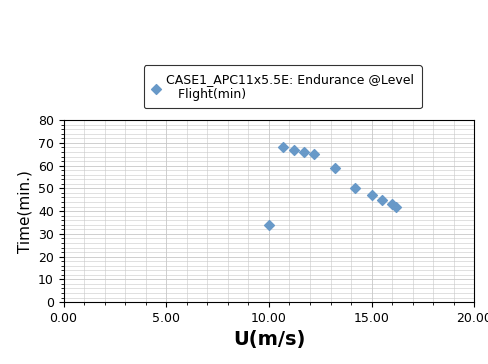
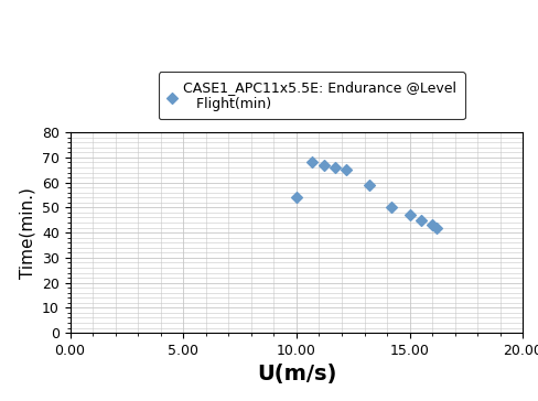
10.00: 34 -> 54
